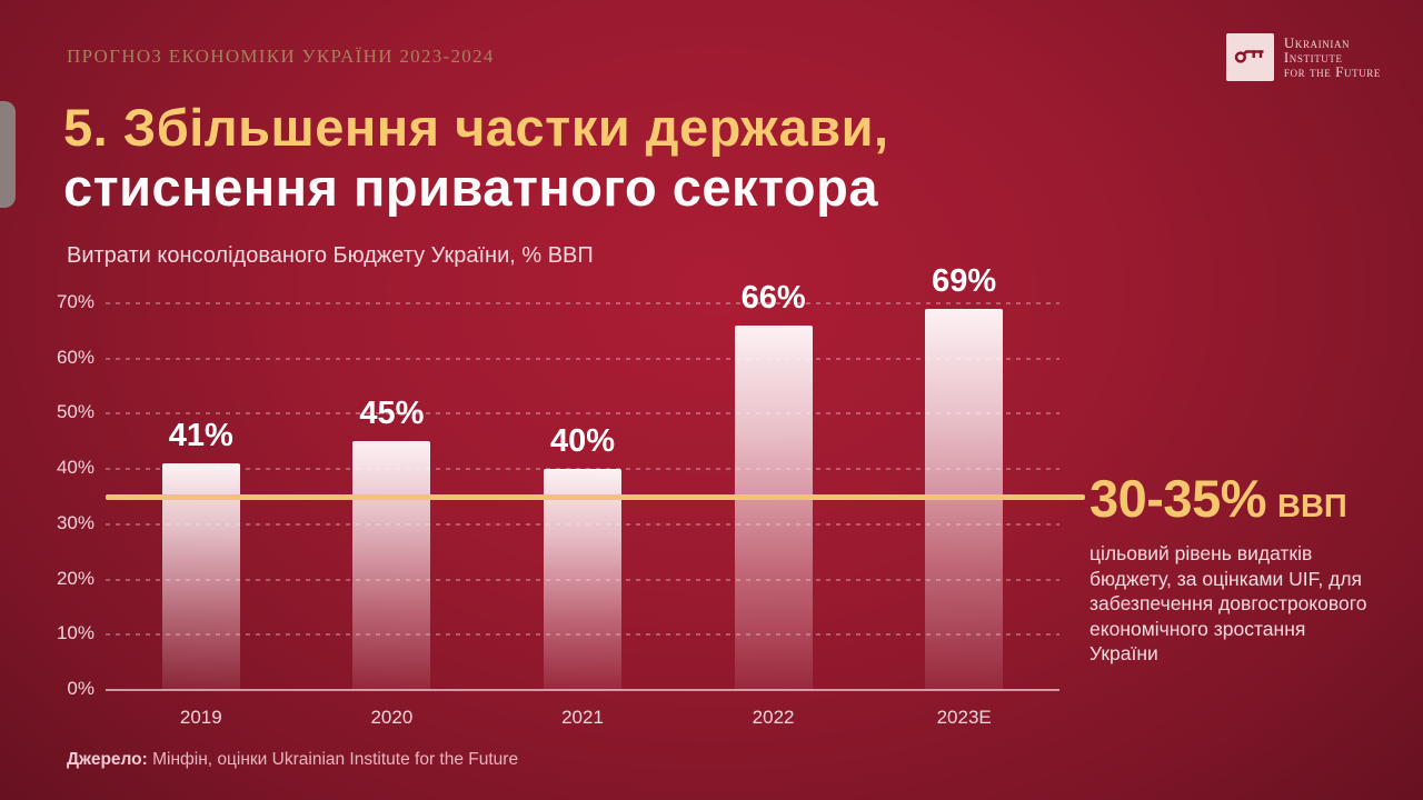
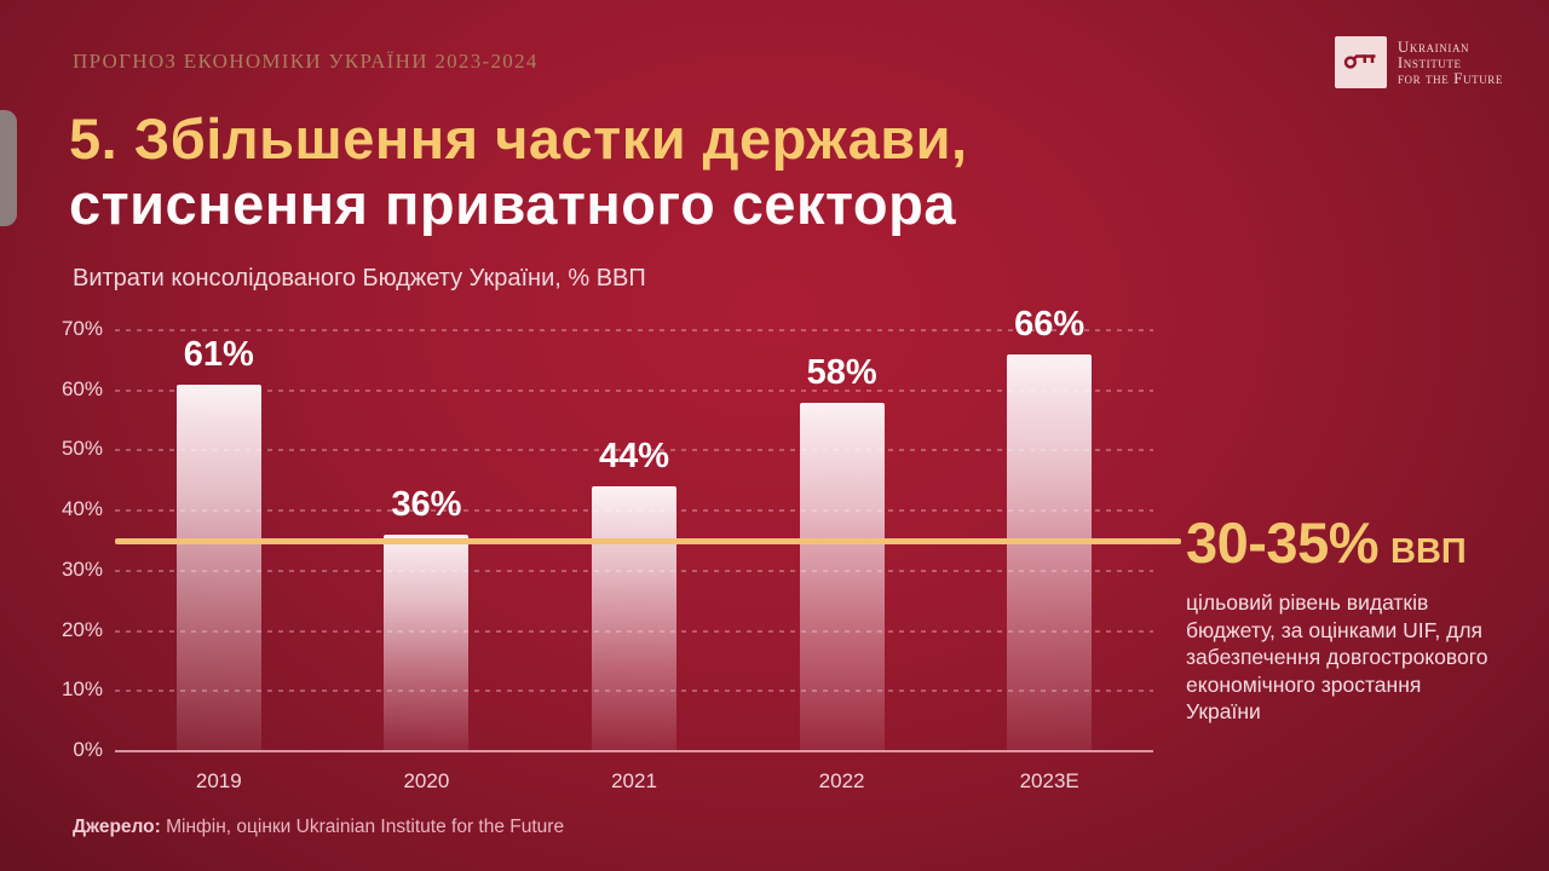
2019: 41% -> 61%
2020: 45% -> 36%
2021: 40% -> 44%
2022: 66% -> 58%
2023E: 69% -> 66%
